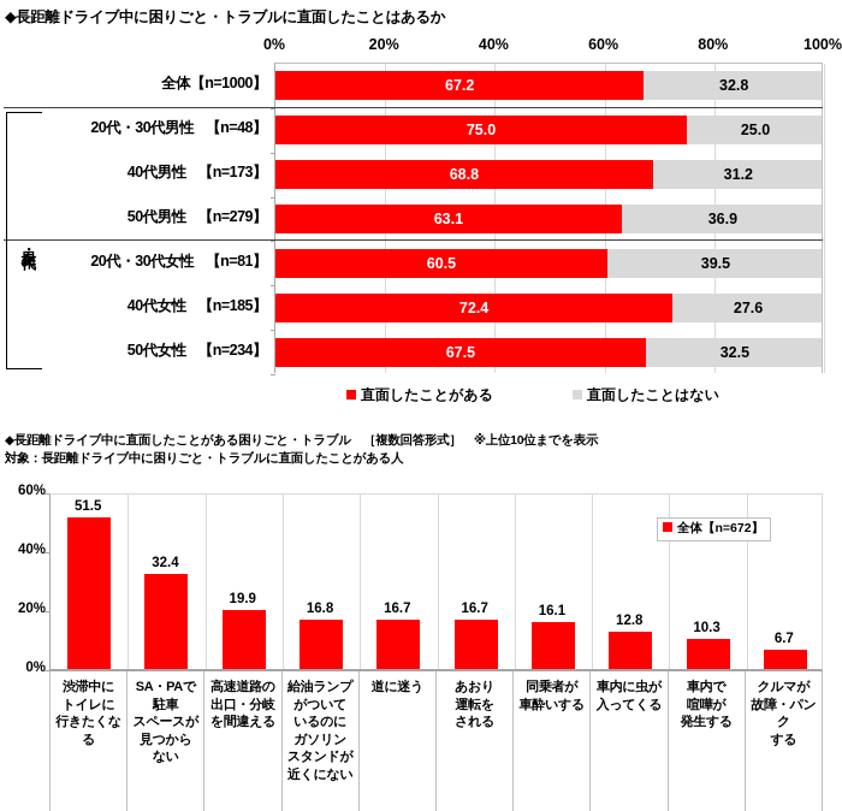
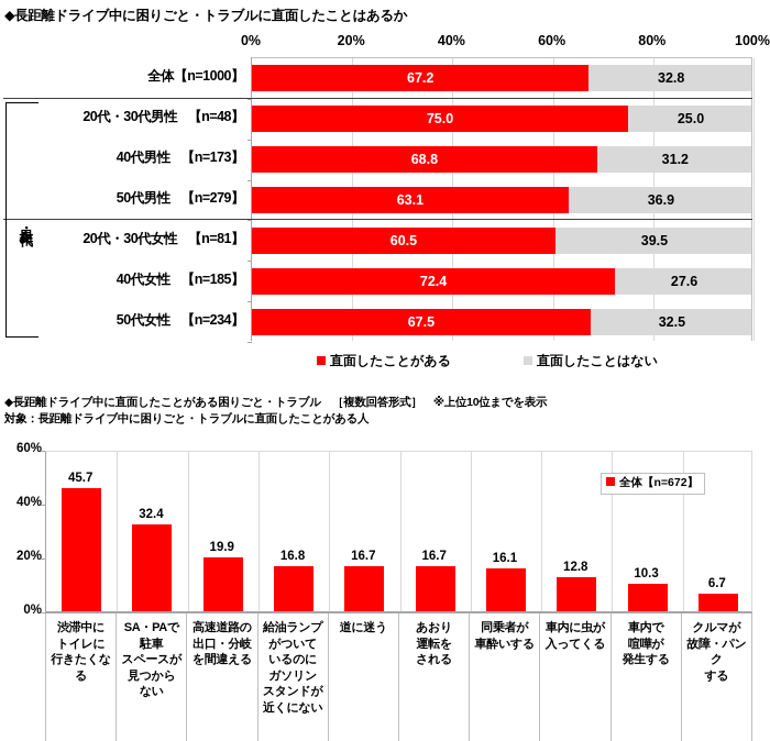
◆長距離ドライブ中に直面したことがある困りごと・トラブル ［複数回答形式］ ※上位10位までを表示/渋滞中にトイレに行きたくなる: 51.5 -> 45.7
